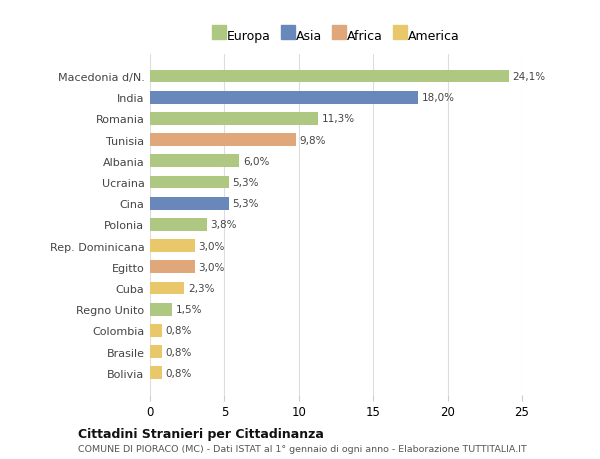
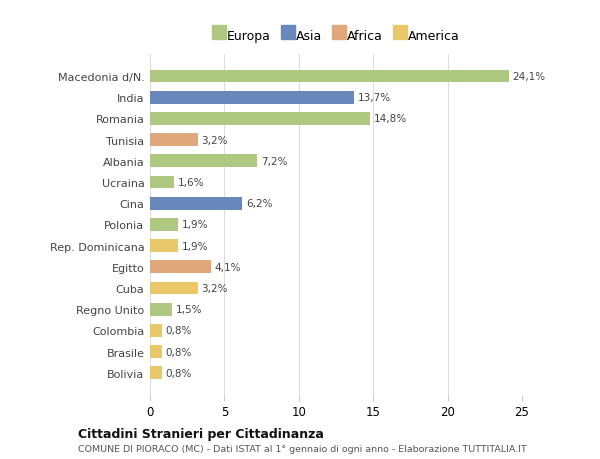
India: 18,0% -> 13,7%
Romania: 11,3% -> 14,8%
Tunisia: 9,8% -> 3,2%
Albania: 6,0% -> 7,2%
Ucraina: 5,3% -> 1,6%
Cina: 5,3% -> 6,2%
Polonia: 3,8% -> 1,9%
Rep. Dominicana: 3,0% -> 1,9%
Egitto: 3,0% -> 4,1%
Cuba: 2,3% -> 3,2%
